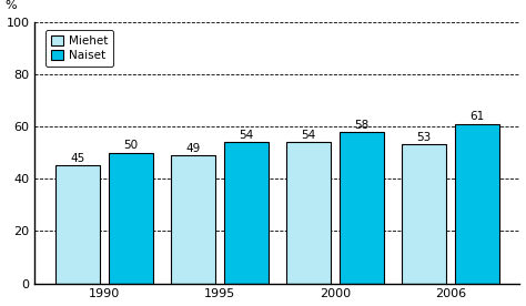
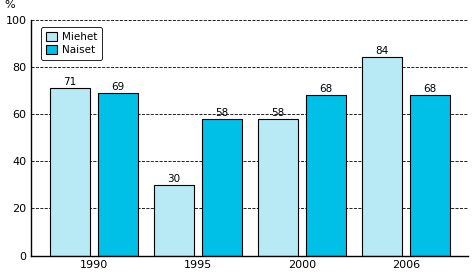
Miehet/1990: 45 -> 71
Naiset/1990: 50 -> 69
Miehet/1995: 49 -> 30
Naiset/1995: 54 -> 58
Miehet/2000: 54 -> 58
Naiset/2000: 58 -> 68
Miehet/2006: 53 -> 84
Naiset/2006: 61 -> 68
